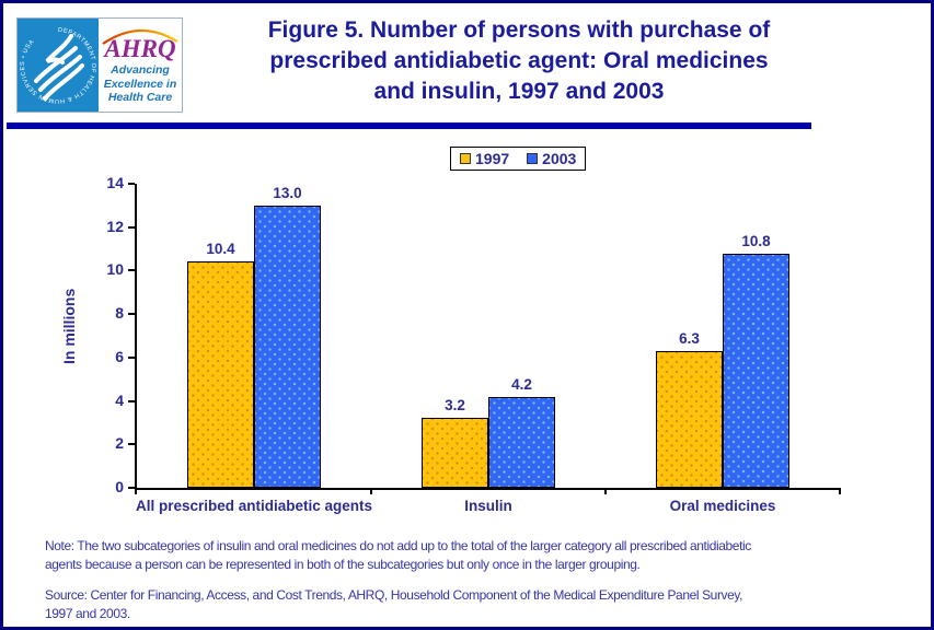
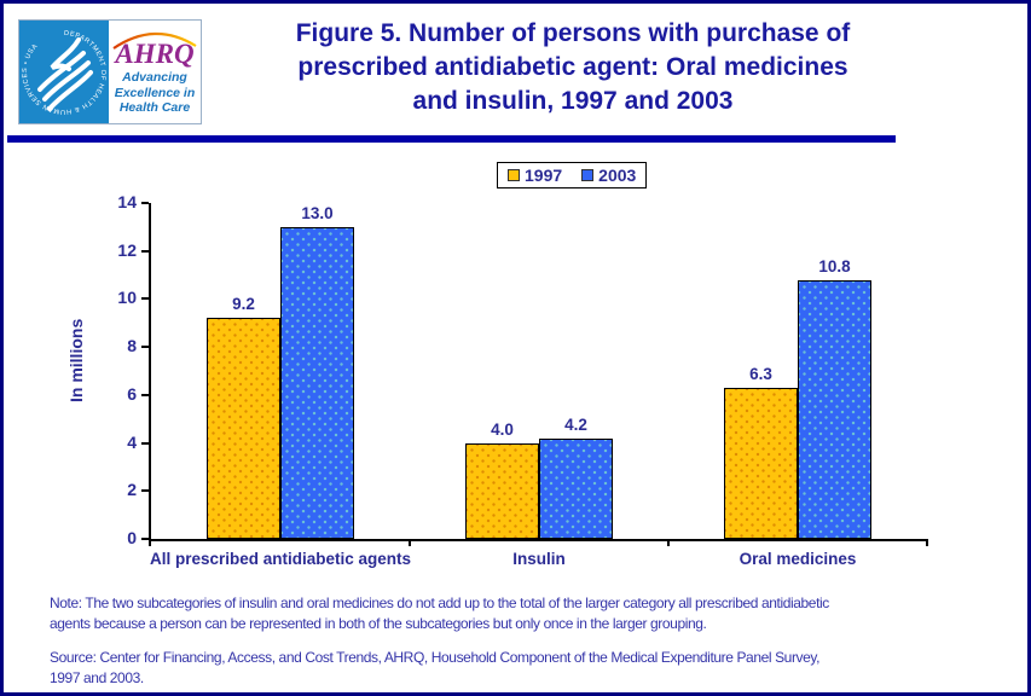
1997/All prescribed antidiabetic agents: 10.4 -> 9.2
1997/Insulin: 3.2 -> 4.0
